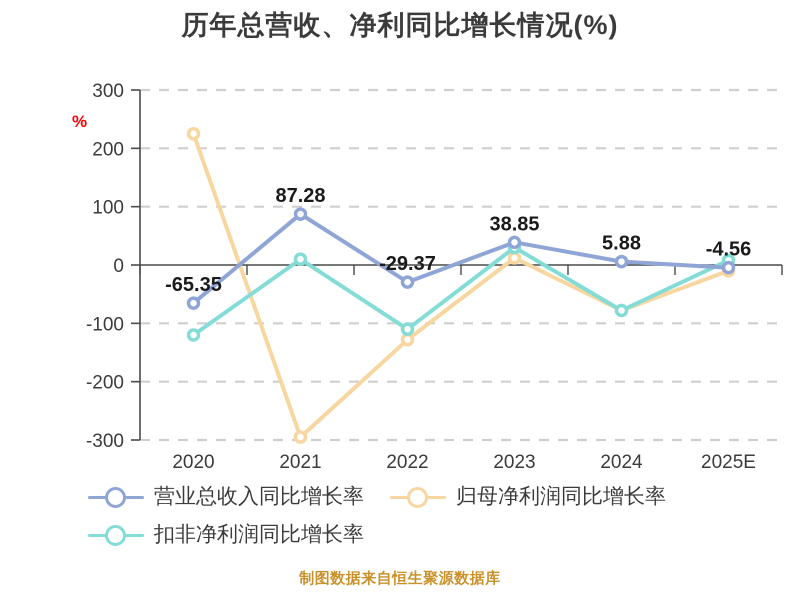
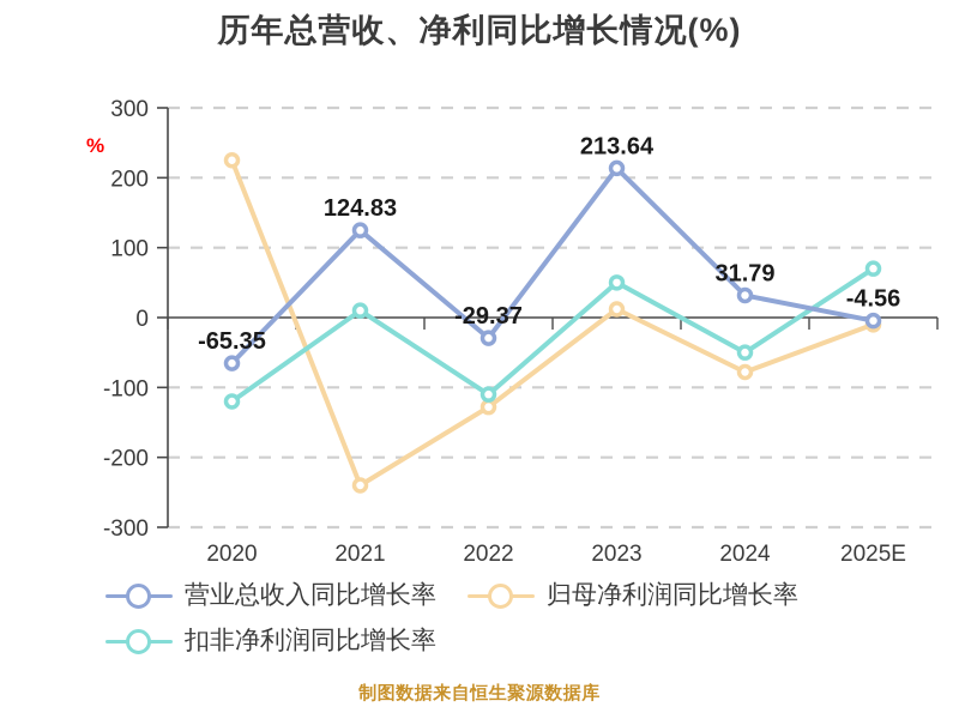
营业总收入同比增长率/2021: 87.28 -> 124.83
归母净利润同比增长率/2021: -300 -> -240
营业总收入同比增长率/2023: 38.85 -> 213.64
扣非净利润同比增长率/2023: 30 -> 50
营业总收入同比增长率/2024: 5.88 -> 31.79
扣非净利润同比增长率/2024: -80 -> -50
扣非净利润同比增长率/2025E: 10 -> 70
